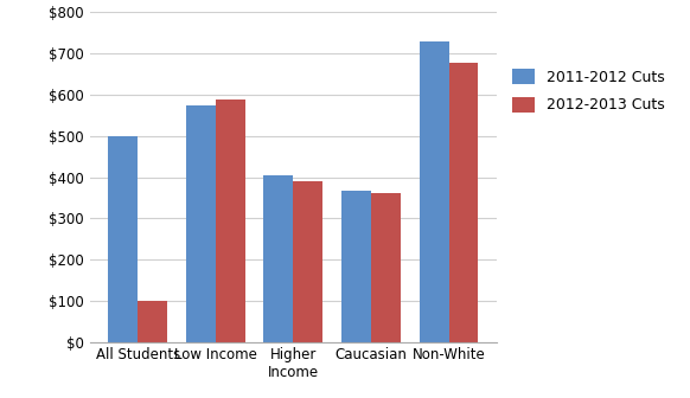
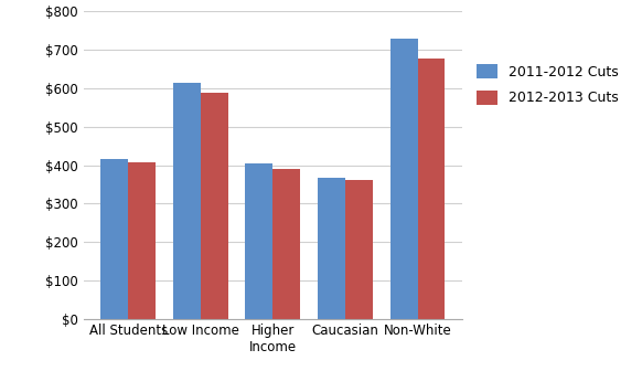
2011-2012 Cuts/All Students: $500 -> $415
2012-2013 Cuts/All Students: $100 -> $408
2011-2012 Cuts/Low Income: $575 -> $613
